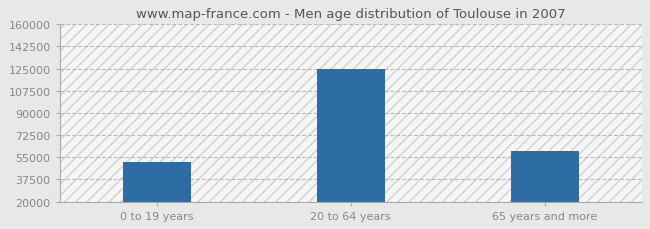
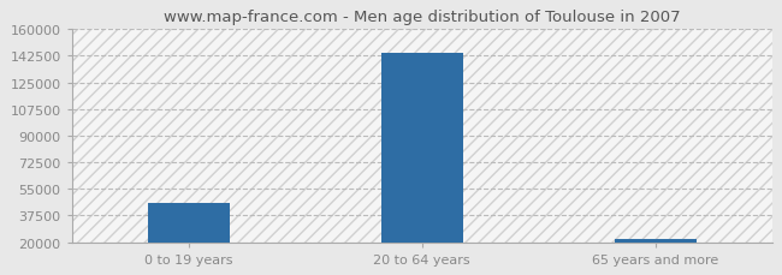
0 to 19 years: 51000 -> 46000
20 to 64 years: 125000 -> 144000
65 years and more: 60000 -> 22000
